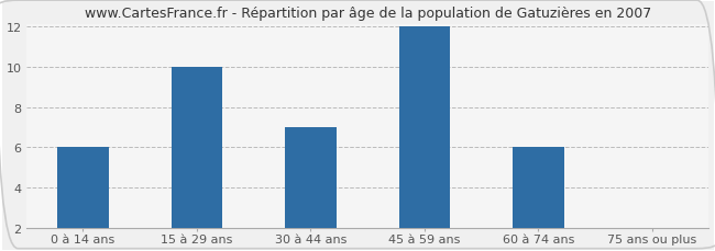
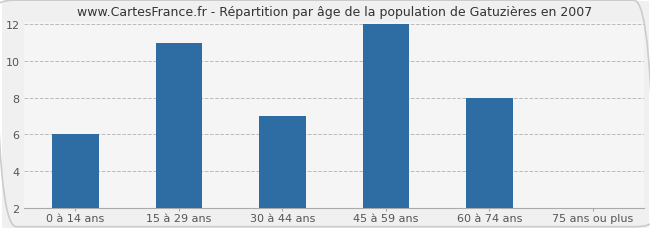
15 à 29 ans: 10 -> 11
60 à 74 ans: 6 -> 8
